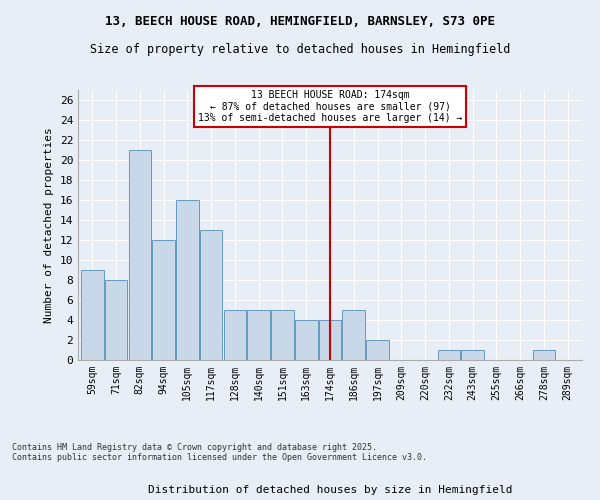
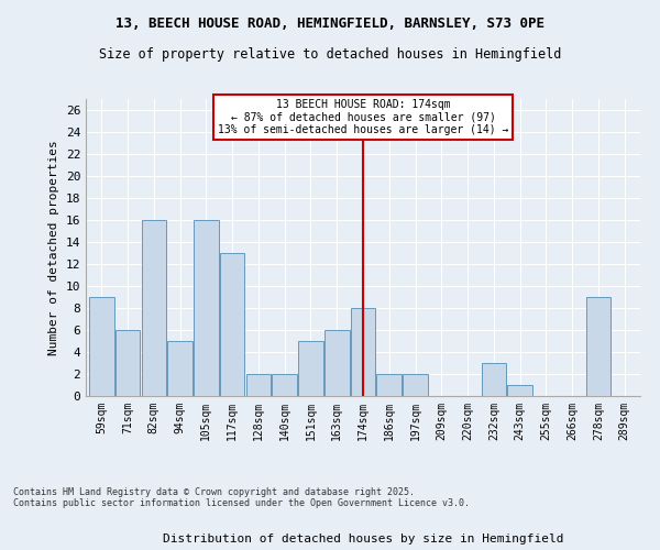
71sqm: 8 -> 6
82sqm: 21 -> 16
94sqm: 12 -> 5
128sqm: 5 -> 2
140sqm: 5 -> 2
163sqm: 4 -> 6
174sqm: 4 -> 8
186sqm: 5 -> 2
232sqm: 1 -> 3
278sqm: 1 -> 9
